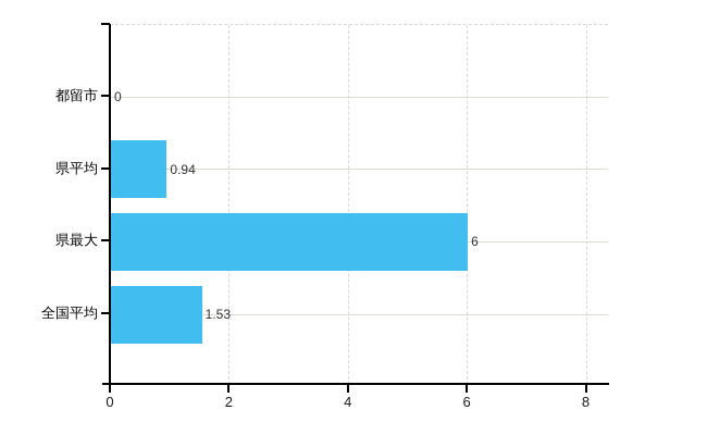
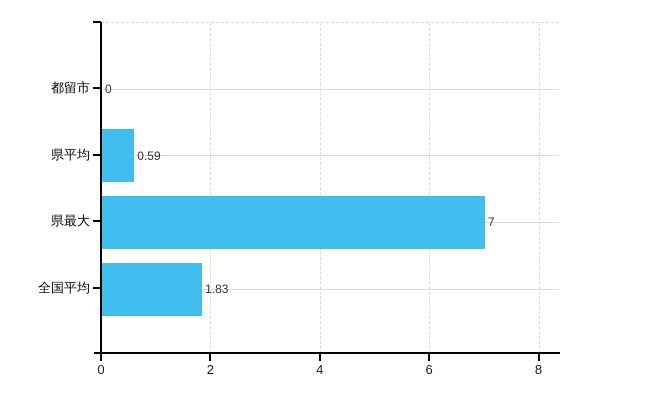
県平均: 0.94 -> 0.59
県最大: 6 -> 7
全国平均: 1.53 -> 1.83
